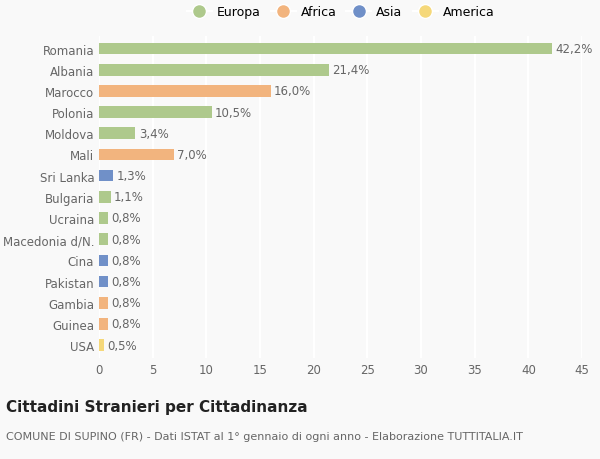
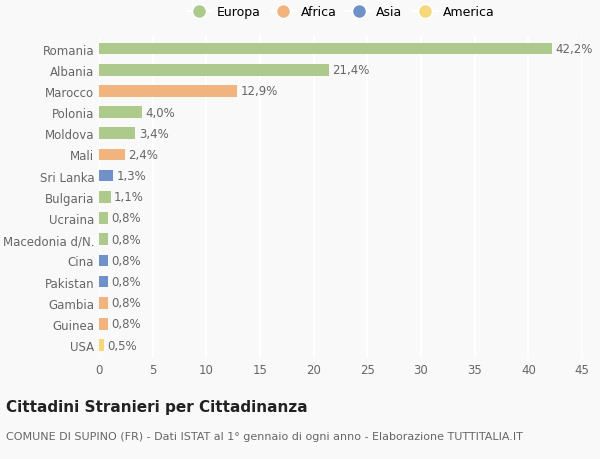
Marocco: 16,0% -> 12,9%
Polonia: 10,5% -> 4,0%
Mali: 7,0% -> 2,4%
